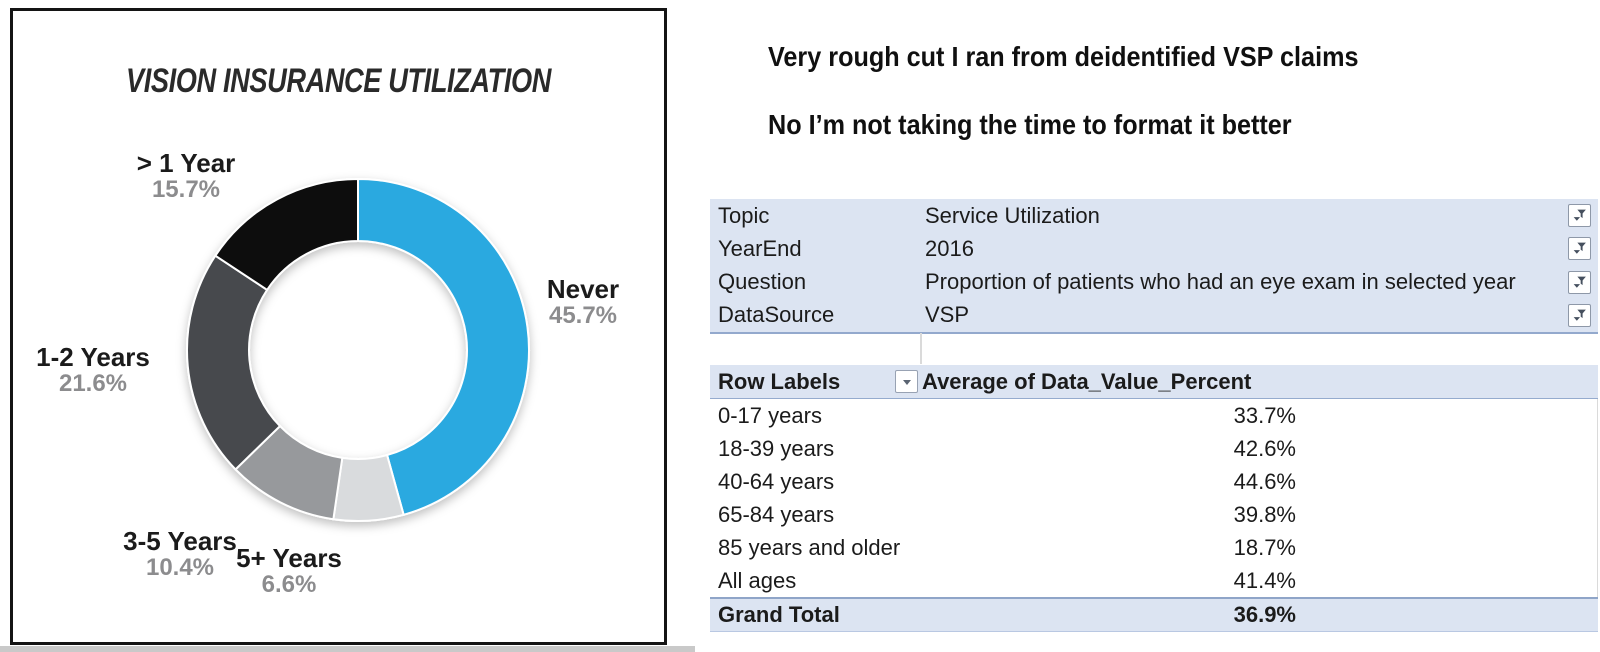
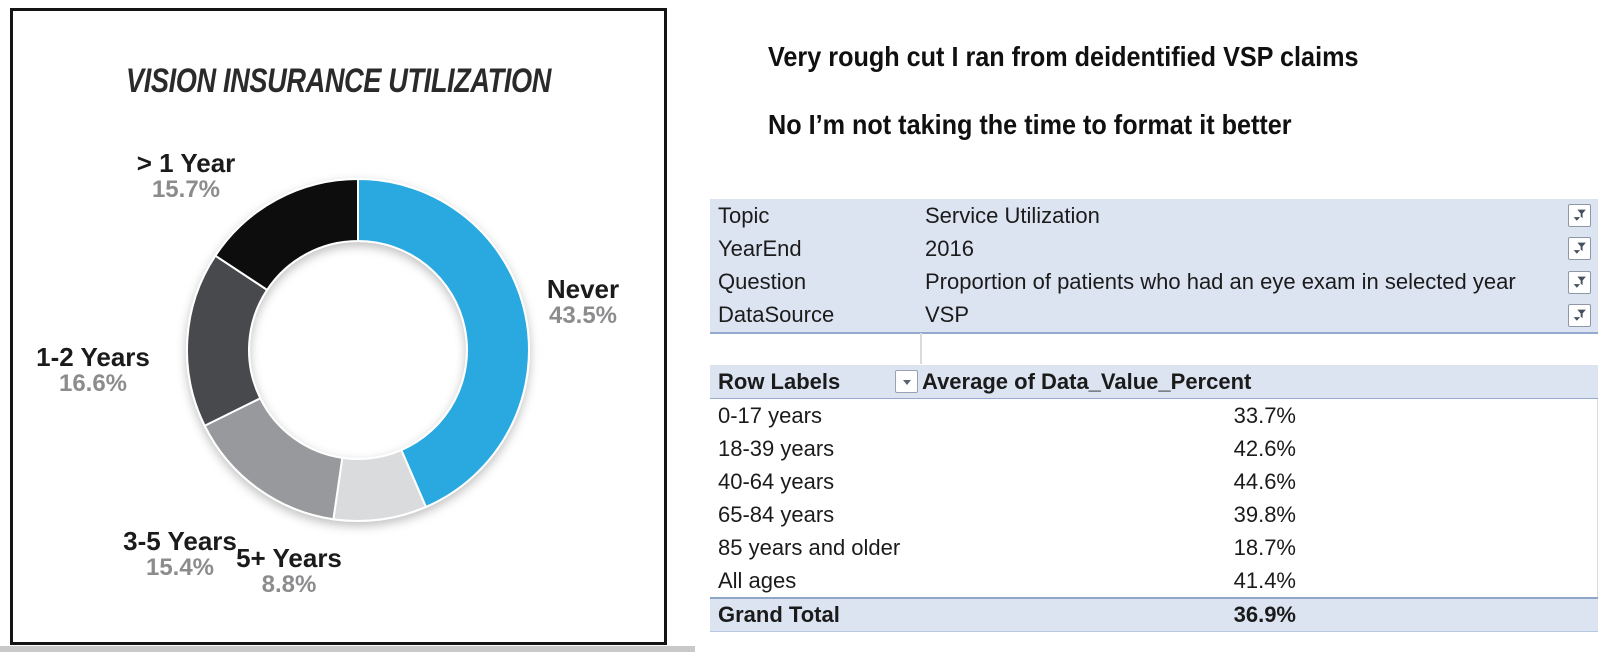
VISION INSURANCE UTILIZATION/Never: 45.7% -> 43.5%
VISION INSURANCE UTILIZATION/5+ Years: 6.6% -> 8.8%
VISION INSURANCE UTILIZATION/3-5 Years: 10.4% -> 15.4%
VISION INSURANCE UTILIZATION/1-2 Years: 21.6% -> 16.6%
